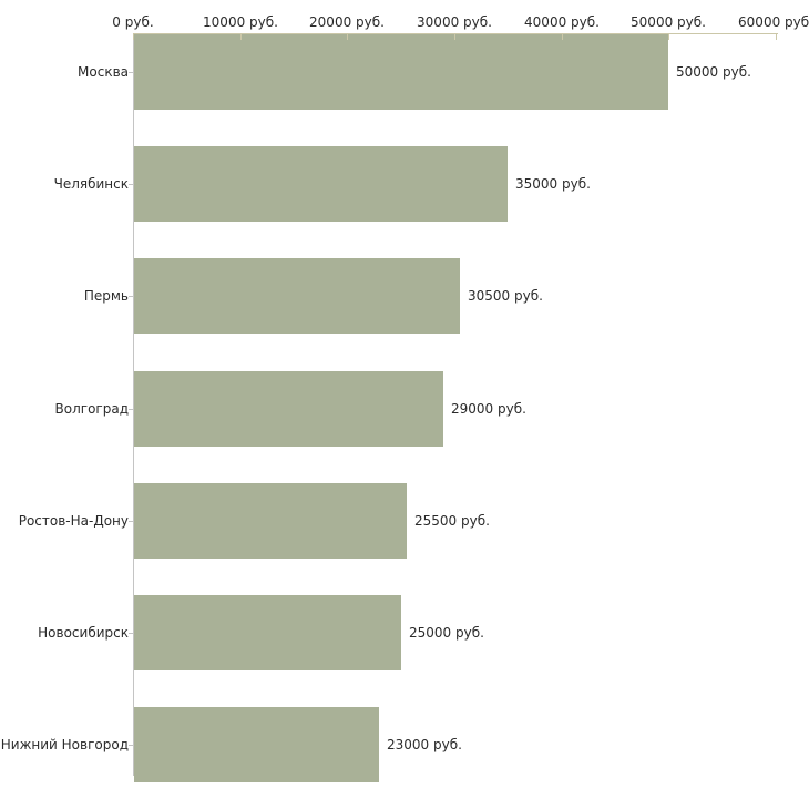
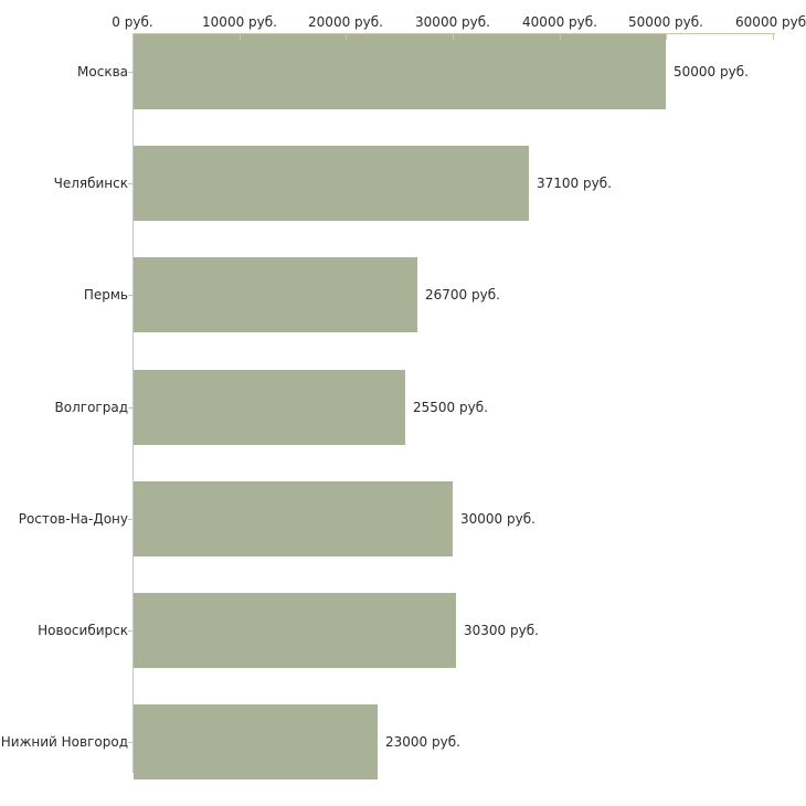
Челябинск: 35000 -> 37100
Пермь: 30500 -> 26700
Волгоград: 29000 -> 25500
Ростов-На-Дону: 25500 -> 30000
Новосибирск: 25000 -> 30300
